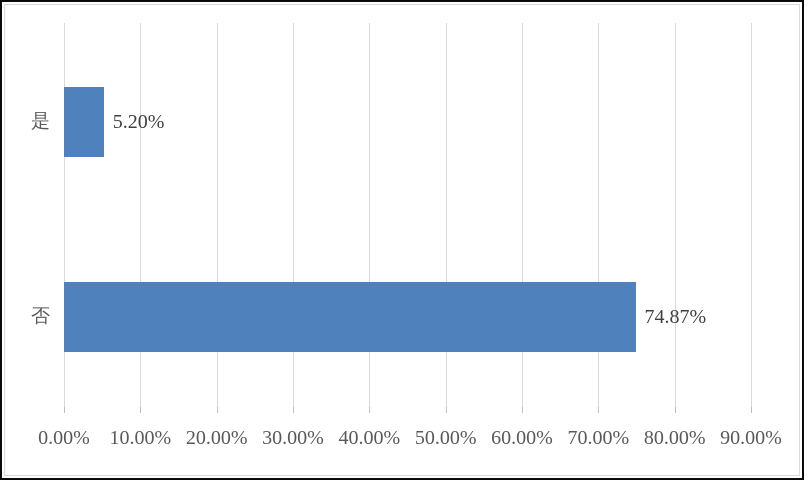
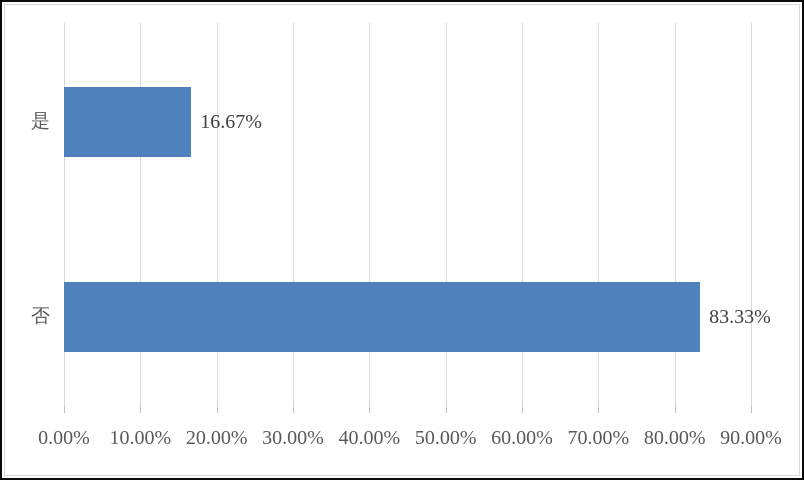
是: 5.20% -> 16.67%
否: 74.87% -> 83.33%
